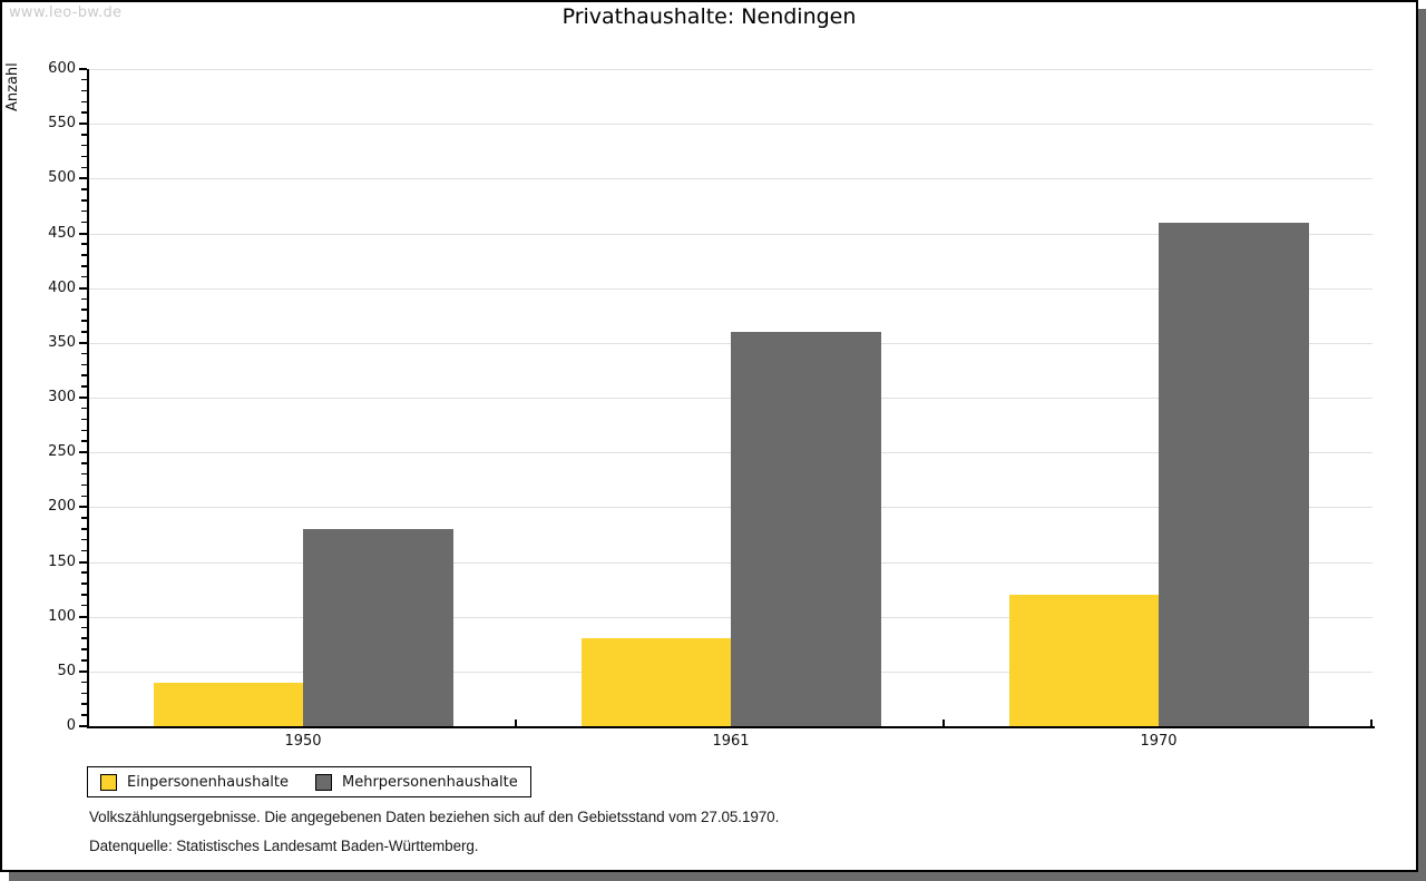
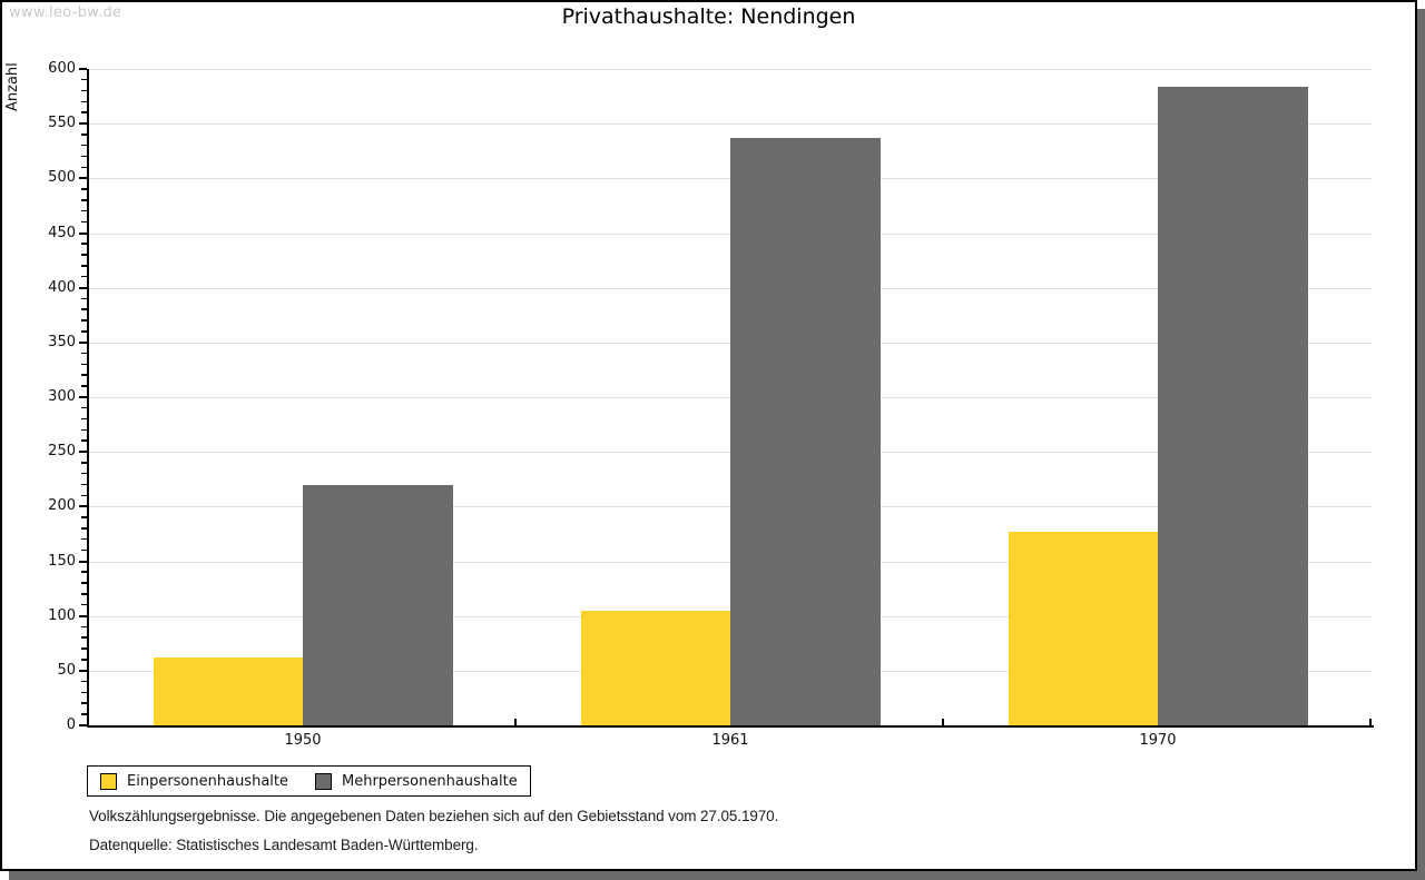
Einpersonenhaushalte/1950: 40 -> 60
Mehrpersonenhaushalte/1950: 180 -> 220
Einpersonenhaushalte/1961: 80 -> 100
Mehrpersonenhaushalte/1961: 360 -> 540
Einpersonenhaushalte/1970: 120 -> 180
Mehrpersonenhaushalte/1970: 460 -> 580
